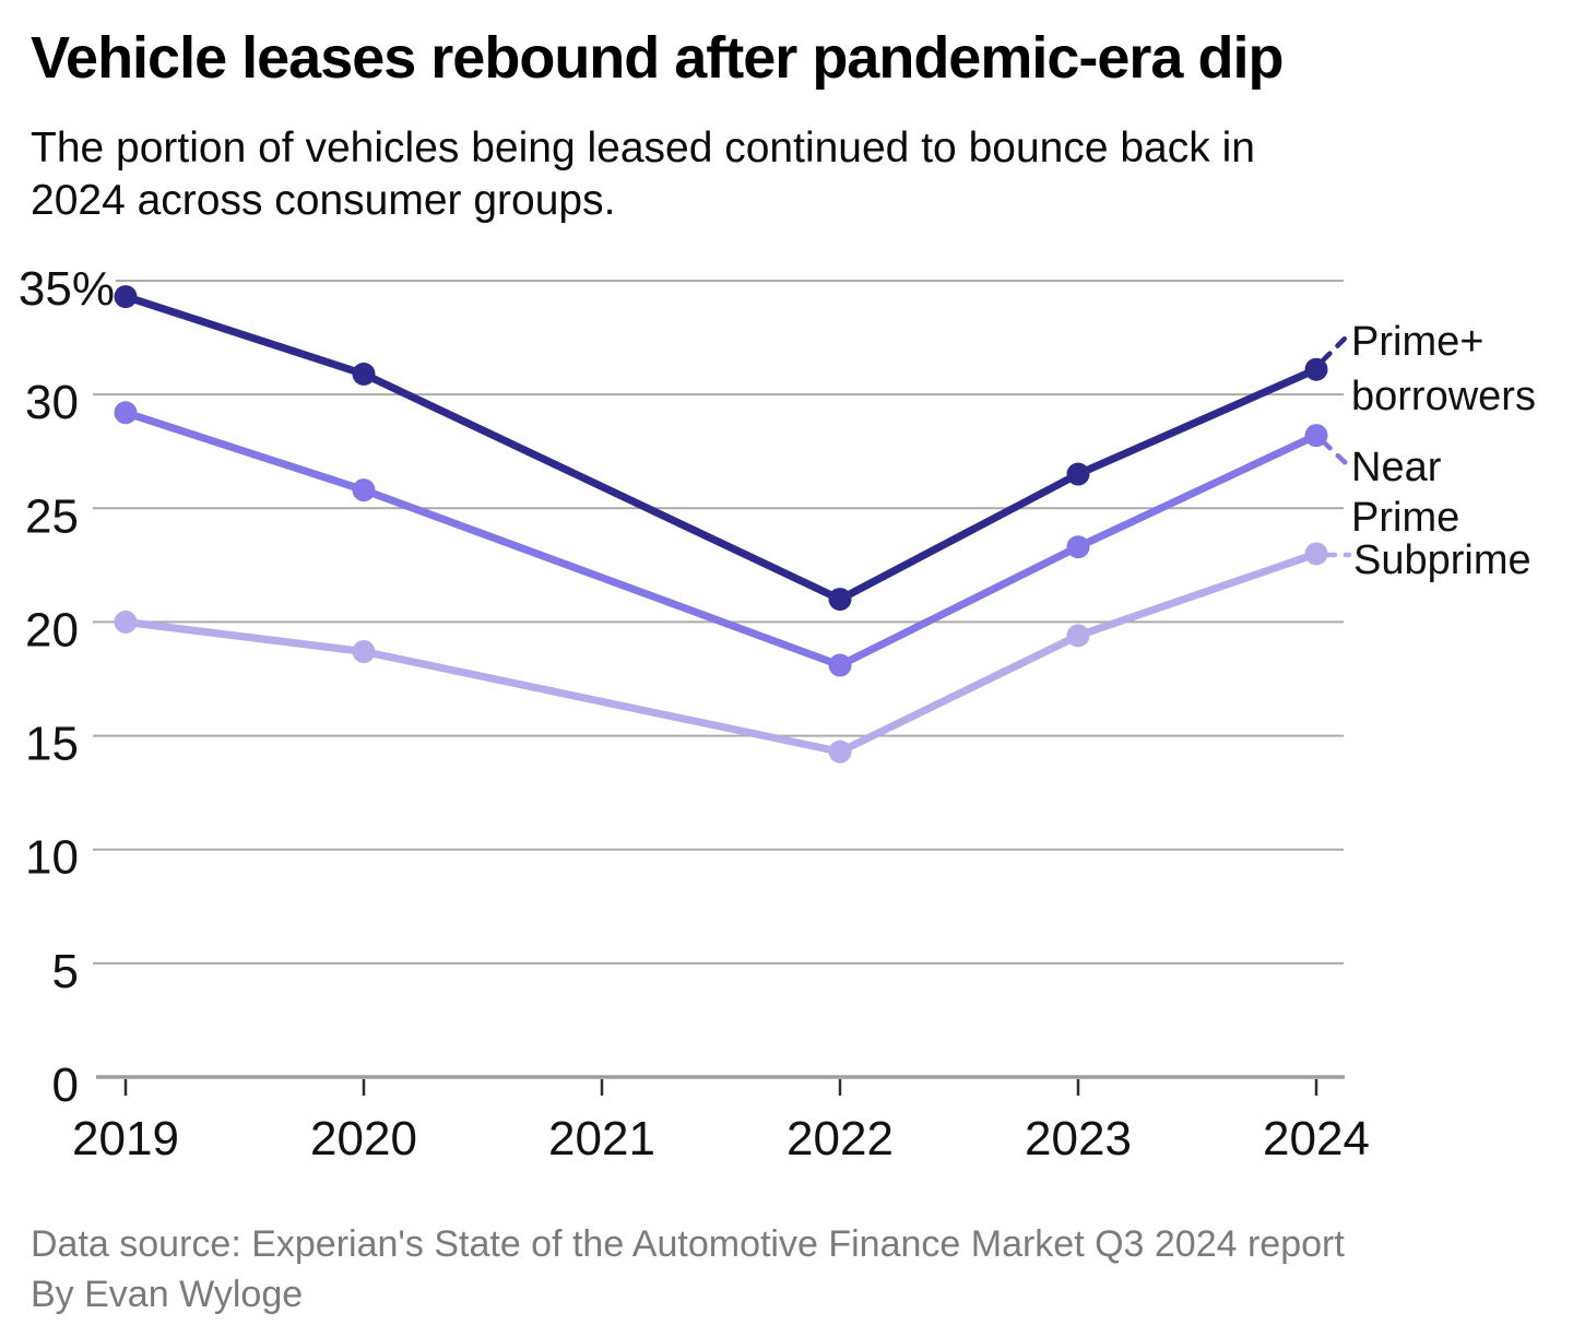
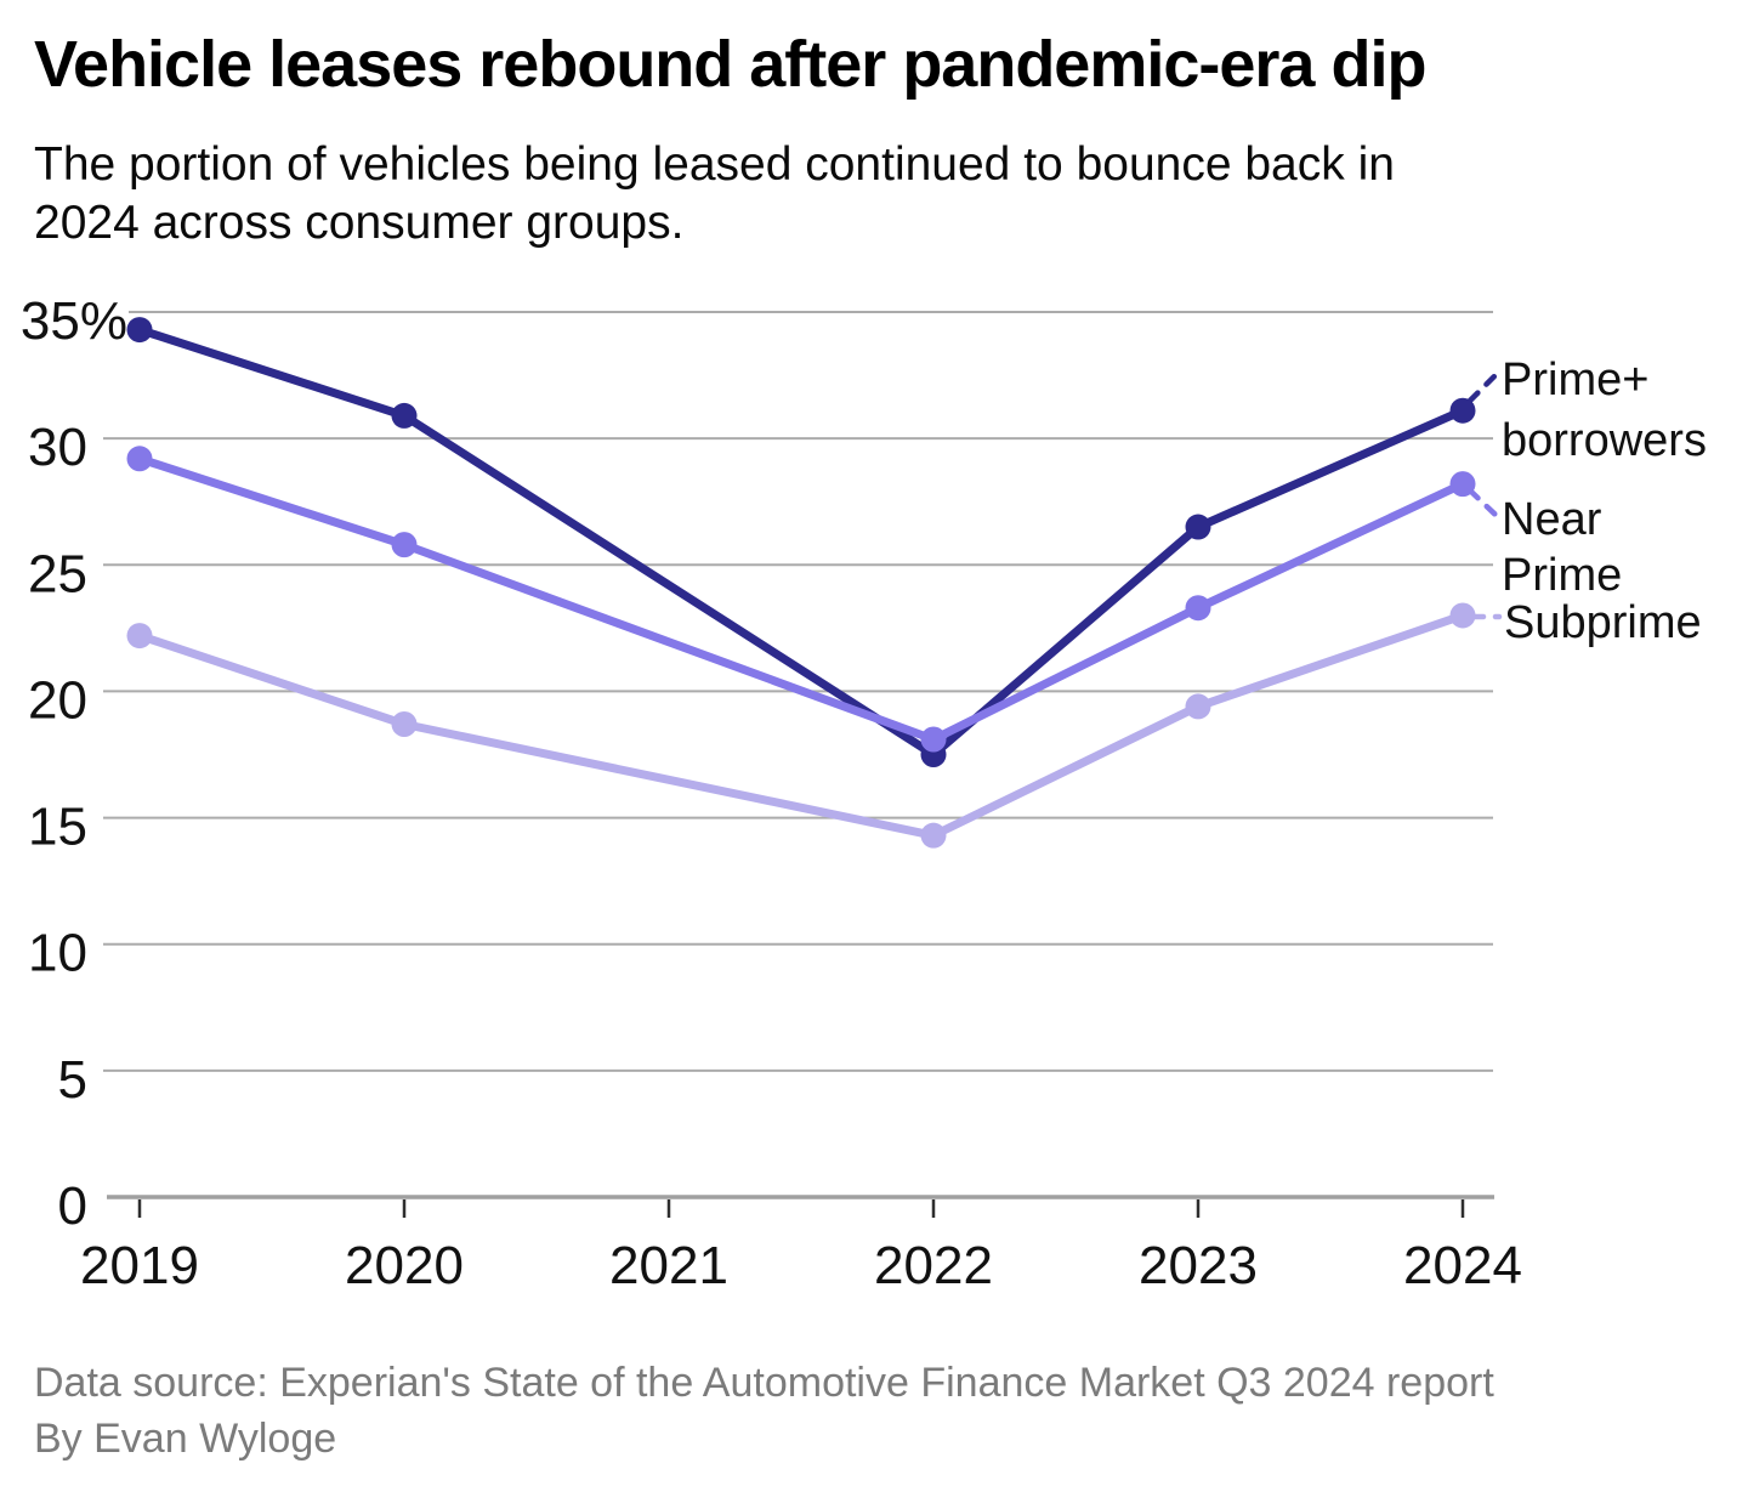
Subprime/2019: 20.0 -> 22.2
Prime+ borrowers/2022: 21.0 -> 17.5
